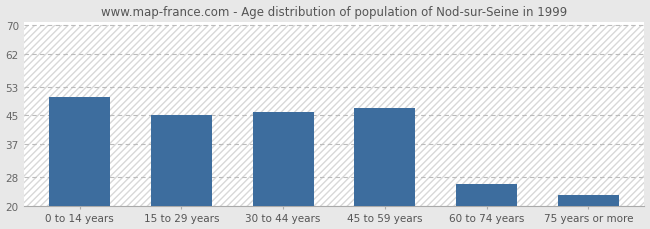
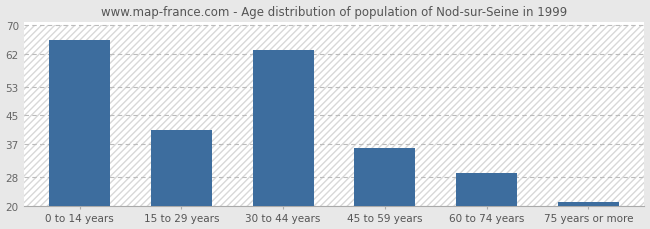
0 to 14 years: 50 -> 66
15 to 29 years: 45 -> 41
30 to 44 years: 46 -> 63
45 to 59 years: 47 -> 36
60 to 74 years: 26 -> 29
75 years or more: 23 -> 21
